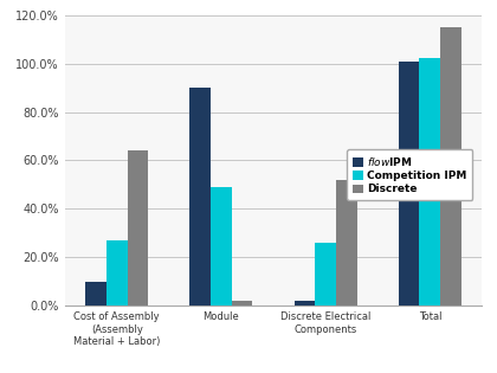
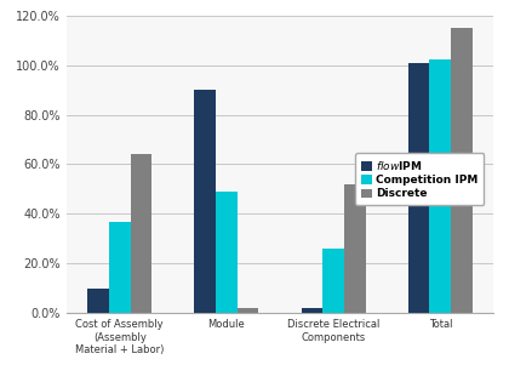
Competition IPM/Cost of Assembly (Assembly Material + Labor): 27% -> 37%
